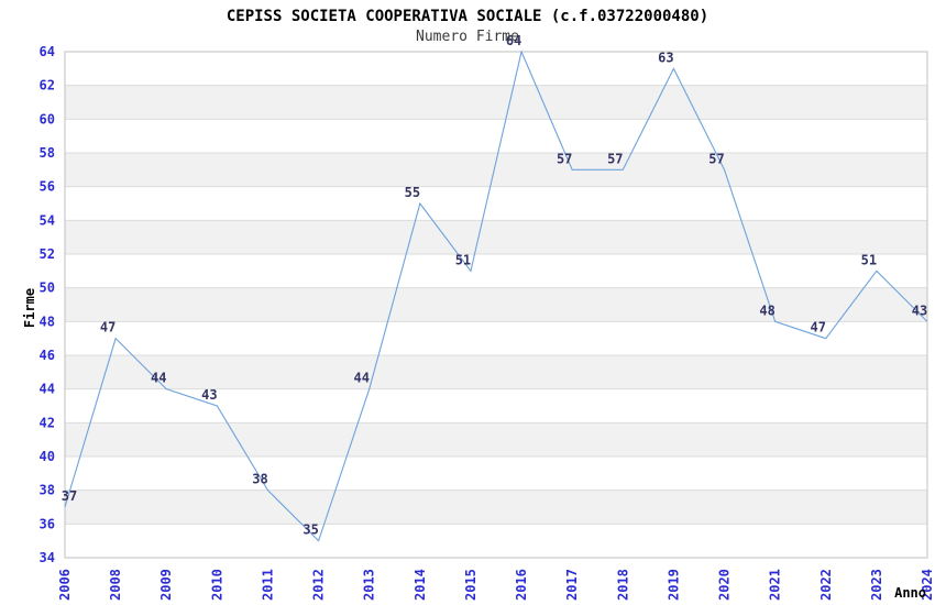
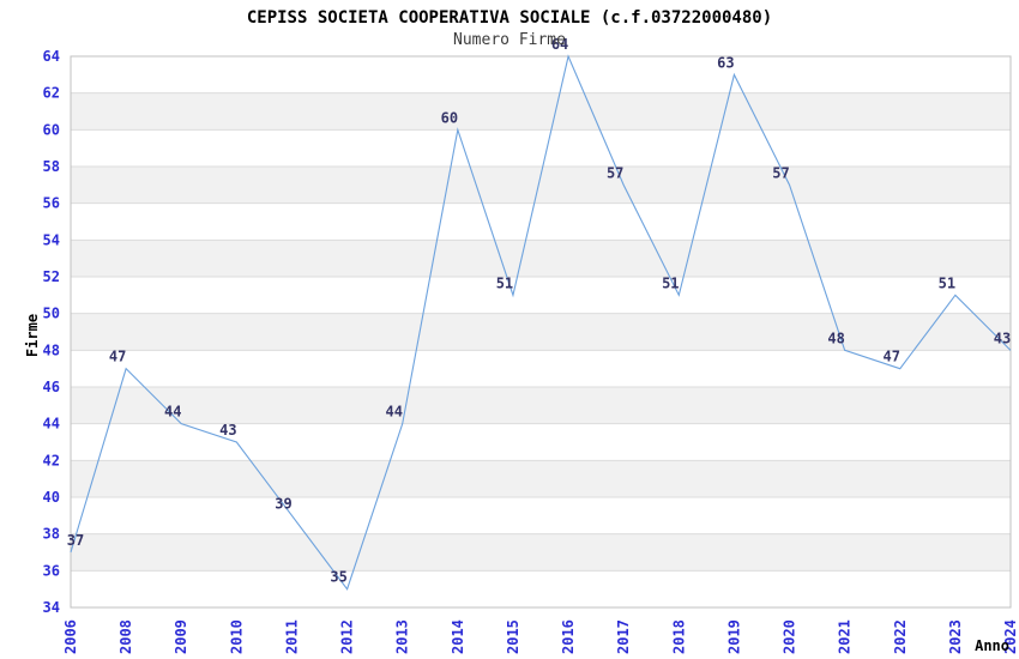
2011: 38 -> 39
2014: 55 -> 60
2018: 57 -> 51
